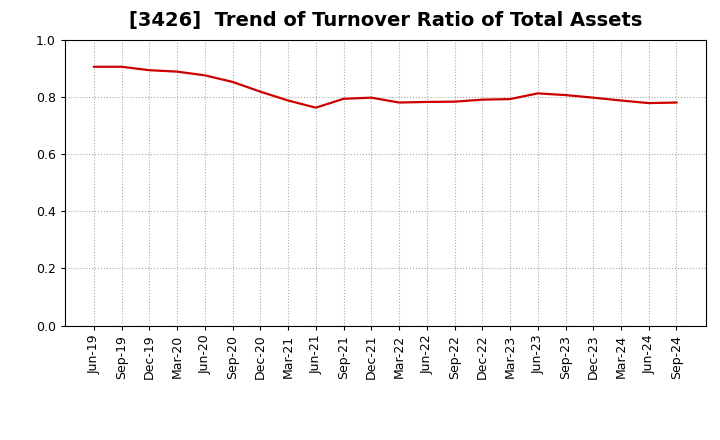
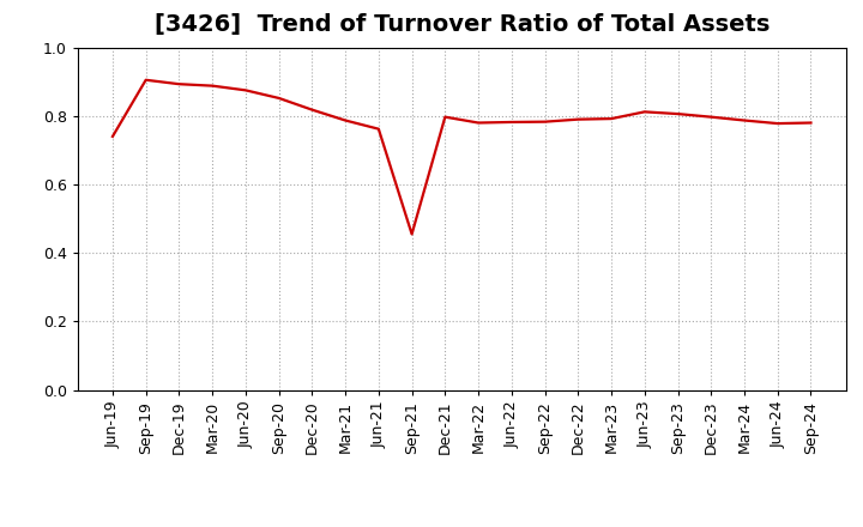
Jun-19: 0.905 -> 0.740
Sep-21: 0.793 -> 0.455
